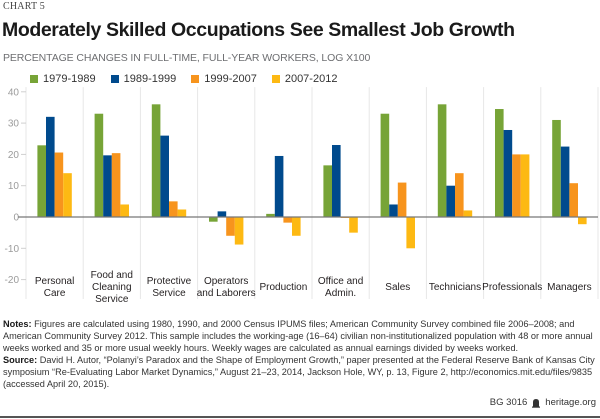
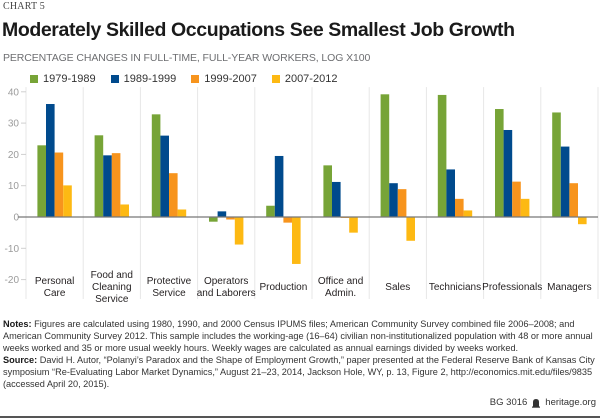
1989-1999/Personal Care: 32 -> 36
2007-2012/Personal Care: 14 -> 10
1979-1989/Food and Cleaning Service: 33 -> 26
1979-1989/Protective Service: 36 -> 33
1999-2007/Protective Service: 5 -> 14
1999-2007/Operators and Laborers: -6 -> -1
1979-1989/Production: 1 -> 4
2007-2012/Production: -6 -> -15
1989-1999/Office and Admin.: 23 -> 11
1979-1989/Sales: 33 -> 39
1989-1999/Sales: 4 -> 11
1999-2007/Sales: 11 -> 9
2007-2012/Sales: -10 -> -8
1979-1989/Technicians: 36 -> 39
1989-1999/Technicians: 10 -> 15
1999-2007/Technicians: 14 -> 6
1999-2007/Professionals: 20 -> 11
2007-2012/Professionals: 20 -> 6
1979-1989/Managers: 31 -> 33
